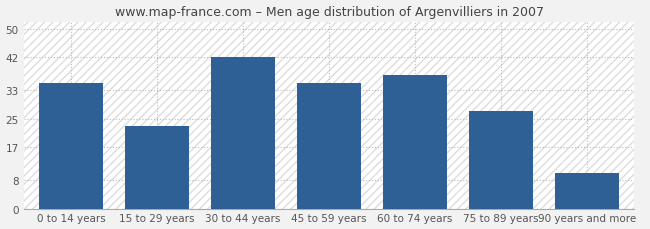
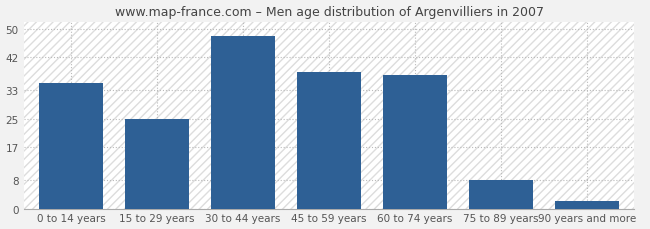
15 to 29 years: 23 -> 25
30 to 44 years: 42 -> 48
45 to 59 years: 35 -> 38
75 to 89 years: 27 -> 8
90 years and more: 10 -> 2
